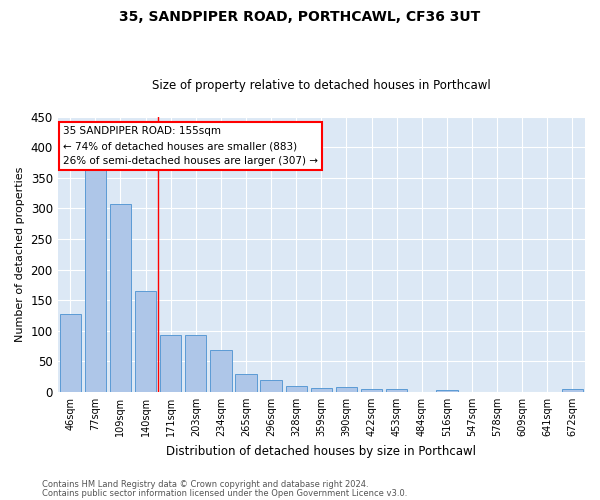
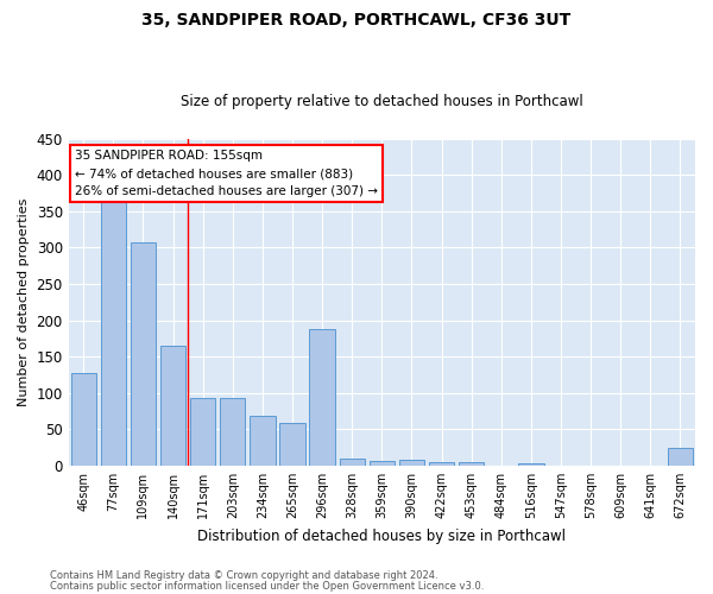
265sqm: 30 -> 58
296sqm: 19 -> 188
672sqm: 4 -> 24
